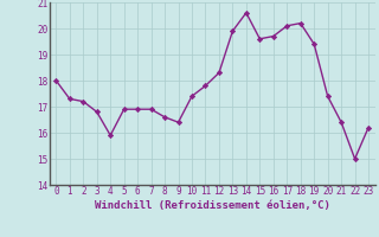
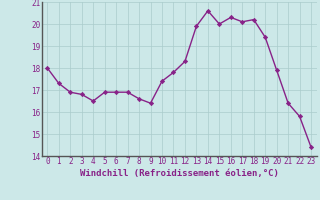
2: 17.2 -> 16.9
4: 15.9 -> 16.5
15: 19.6 -> 20.0
16: 19.7 -> 20.3
20: 17.4 -> 17.9
22: 15.0 -> 15.8
23: 16.2 -> 14.4
